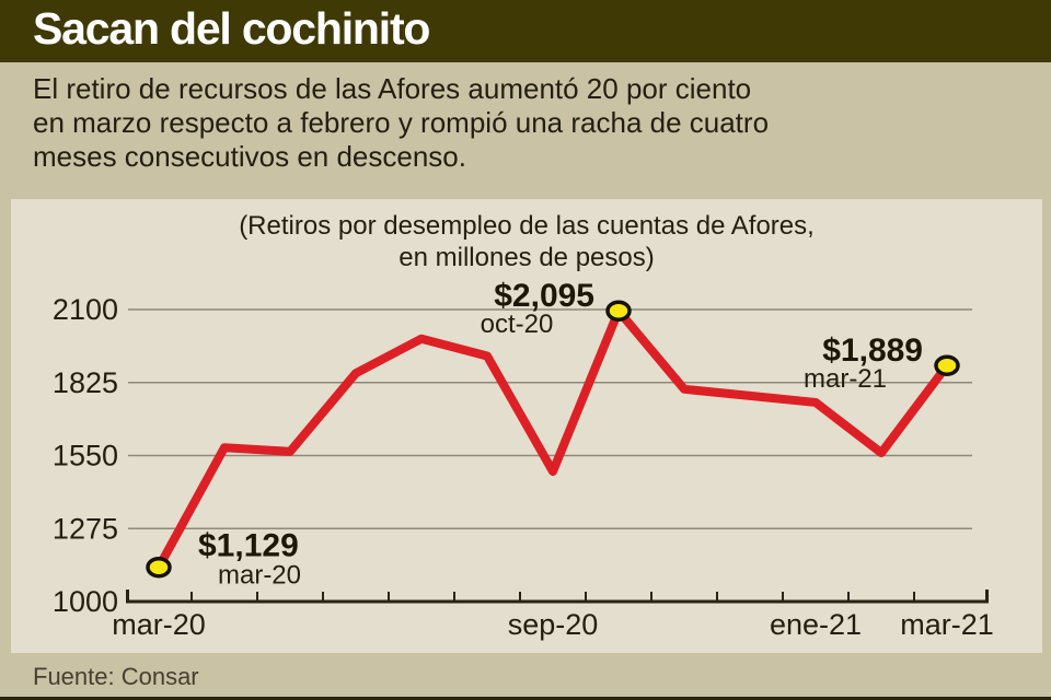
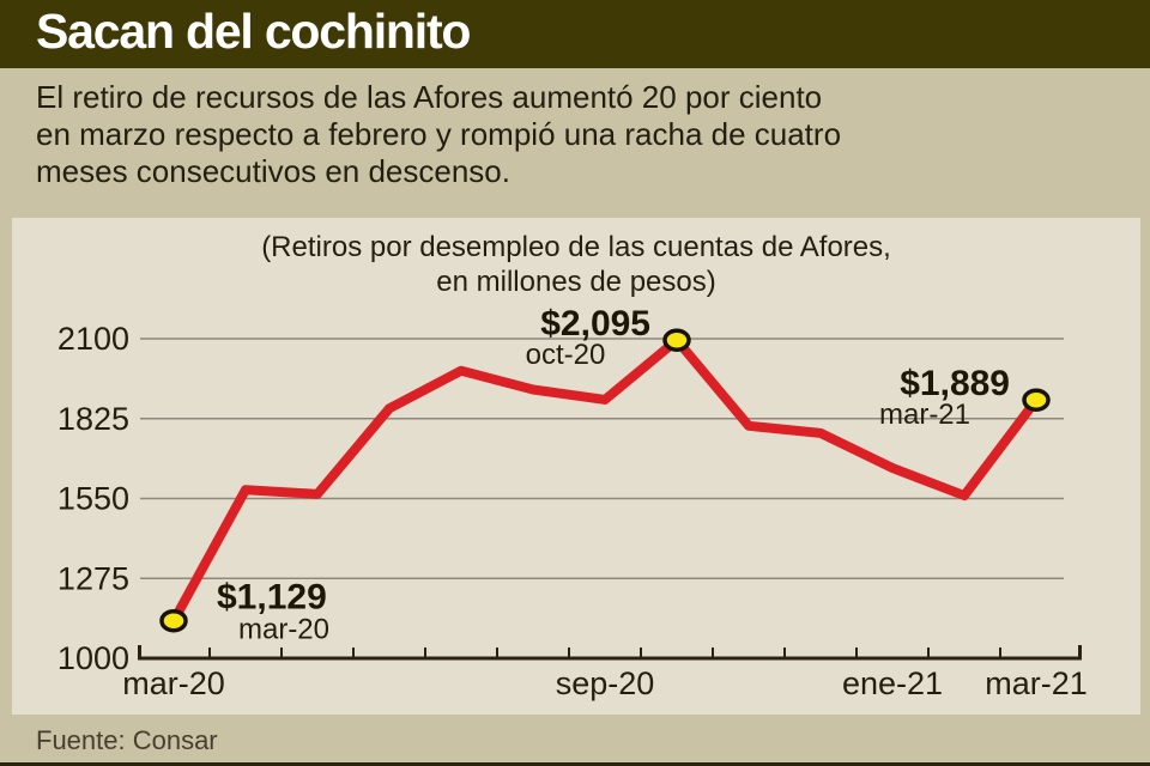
sep-20: 1490 -> 1890
ene-21: 1750 -> 1660
